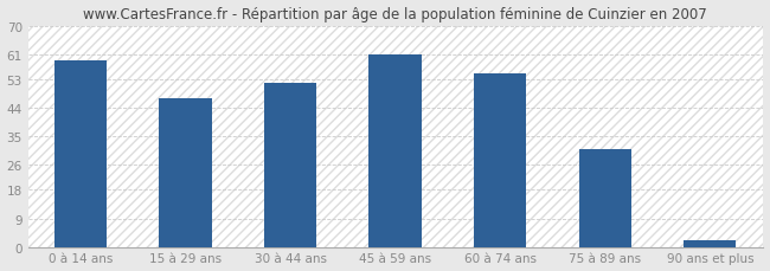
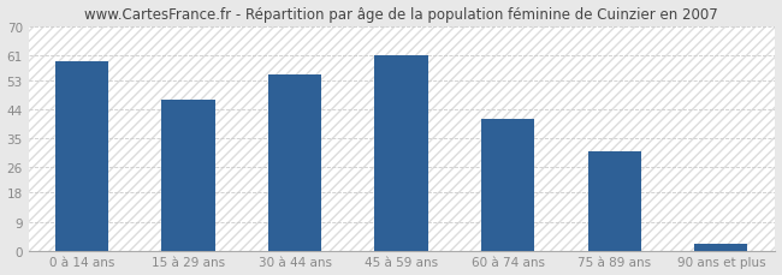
30 à 44 ans: 52 -> 55
60 à 74 ans: 55 -> 41
